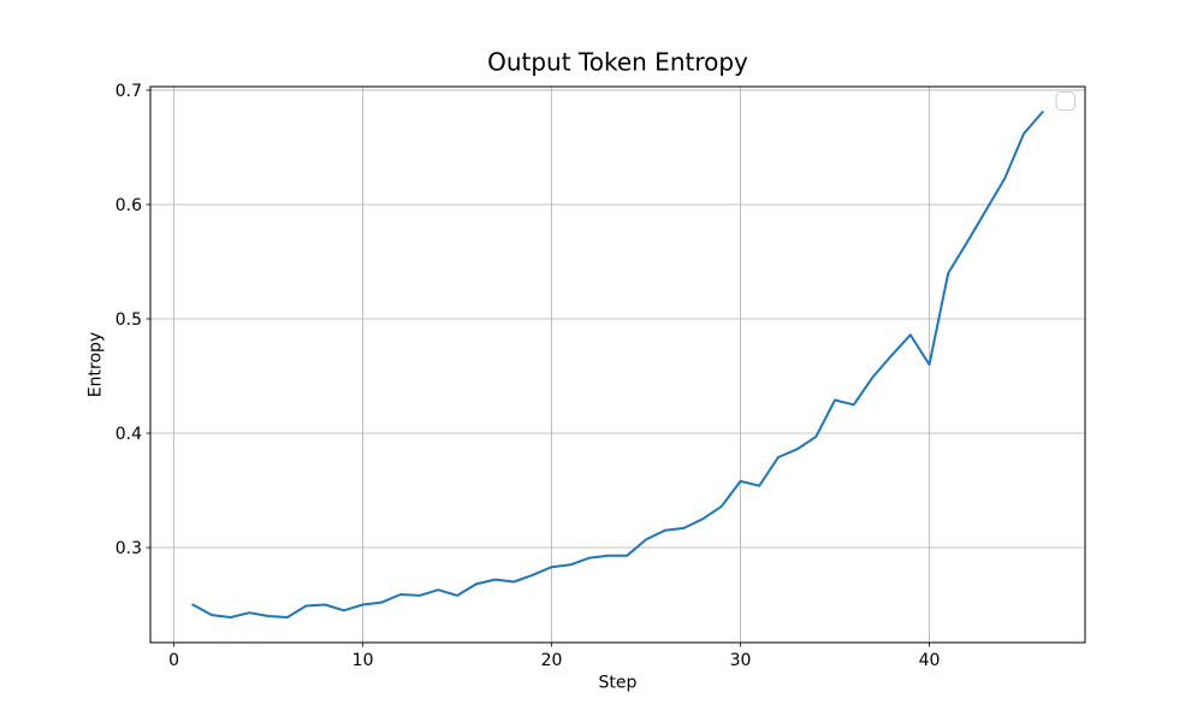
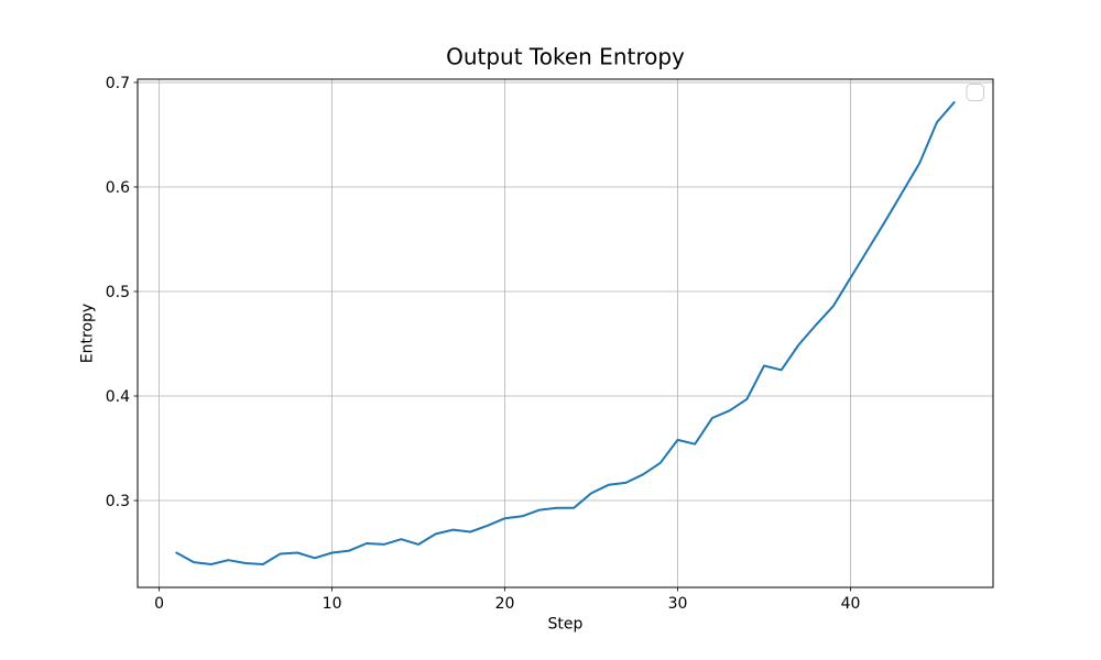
40: 0.46 -> 0.51
